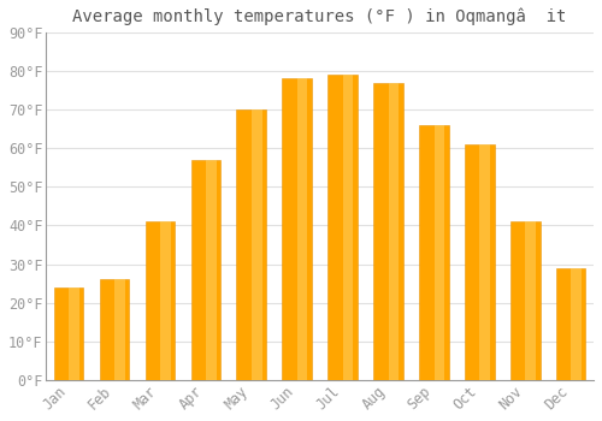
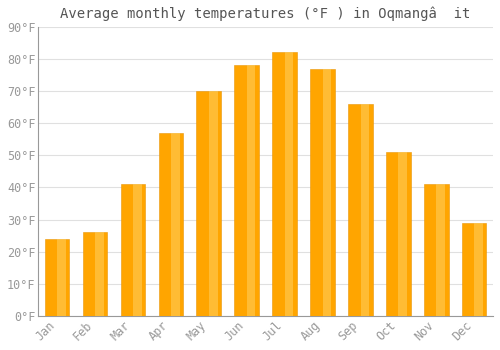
Jul: 79°F -> 82°F
Oct: 61°F -> 51°F
